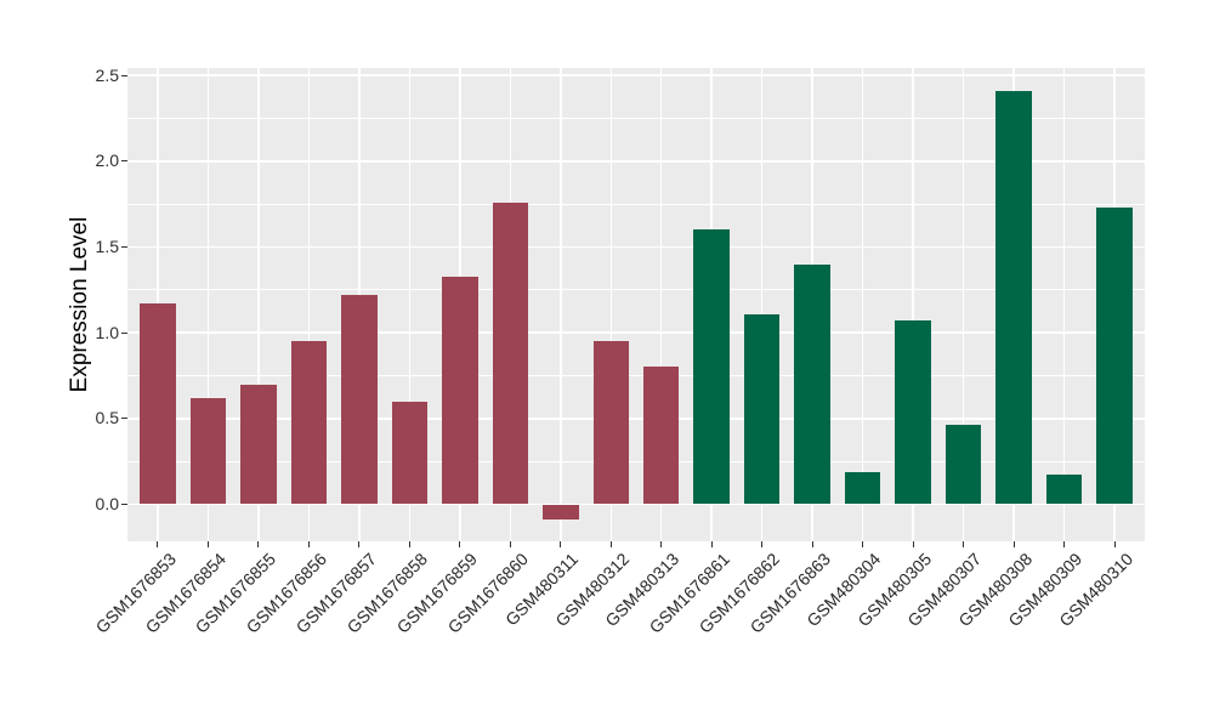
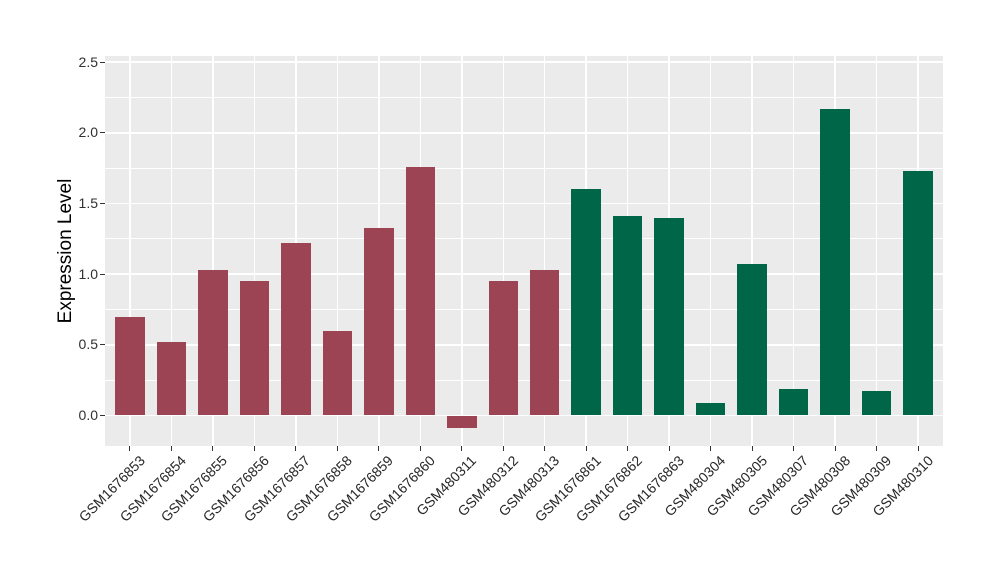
GSM1676853: 1.17 -> 0.70
GSM1676854: 0.62 -> 0.52
GSM1676855: 0.70 -> 1.03
GSM480313: 0.80 -> 1.03
GSM1676862: 1.11 -> 1.41
GSM480304: 0.19 -> 0.09
GSM480307: 0.46 -> 0.19
GSM480308: 2.41 -> 2.17
